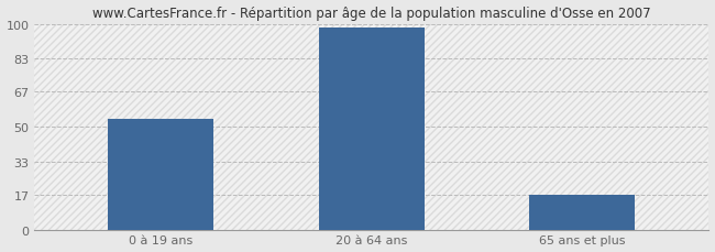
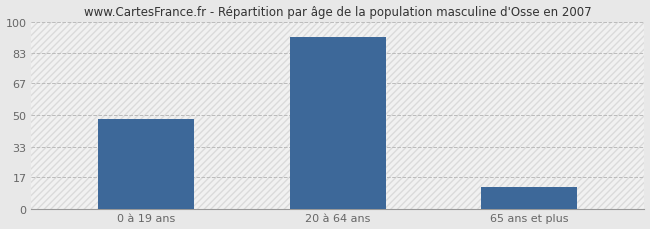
0 à 19 ans: 54 -> 48
20 à 64 ans: 98 -> 92
65 ans et plus: 17 -> 12
